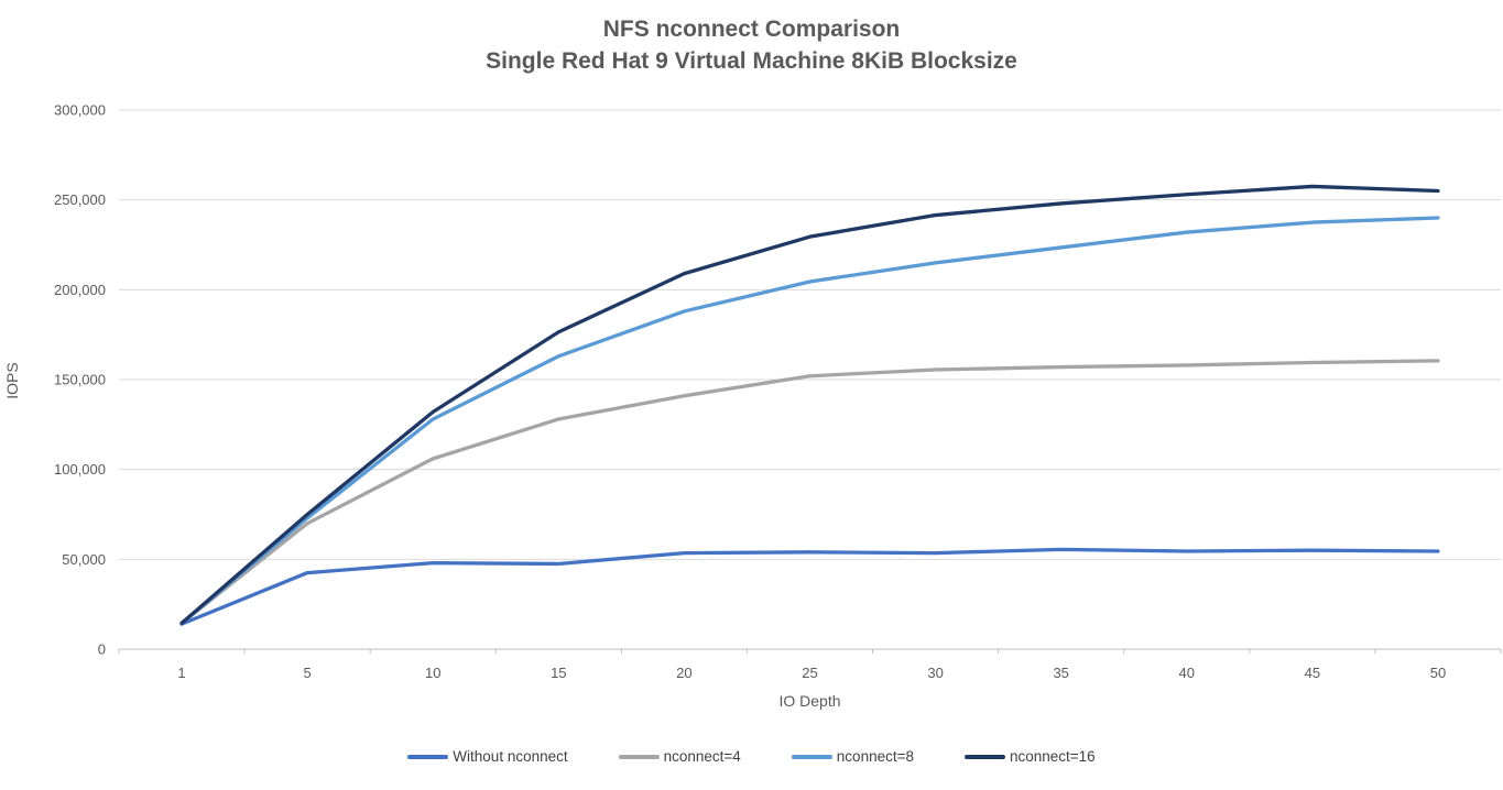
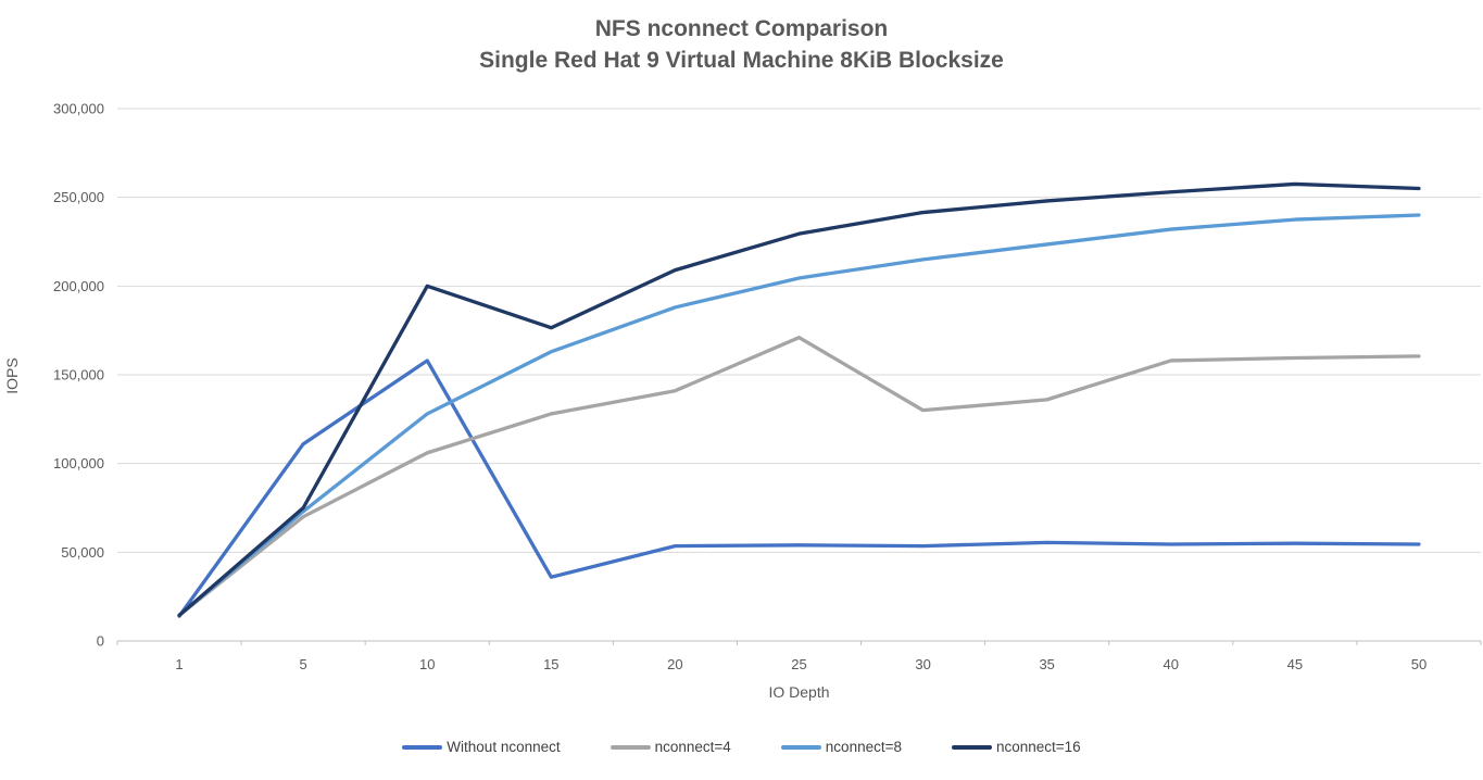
Without nconnect/5: 42000 -> 111000
Without nconnect/10: 48000 -> 158000
nconnect=16/10: 132000 -> 200000
Without nconnect/15: 48000 -> 36000
nconnect=4/25: 152000 -> 171000
nconnect=4/30: 156000 -> 130000
nconnect=4/35: 157000 -> 136000
